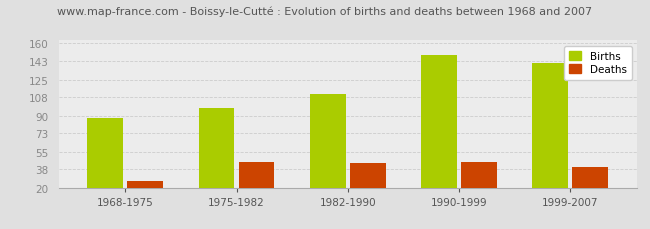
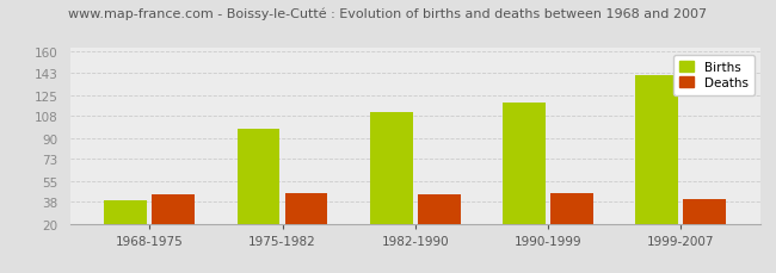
Births/1968-1975: 88 -> 39
Deaths/1968-1975: 26 -> 44
Births/1990-1999: 149 -> 119
